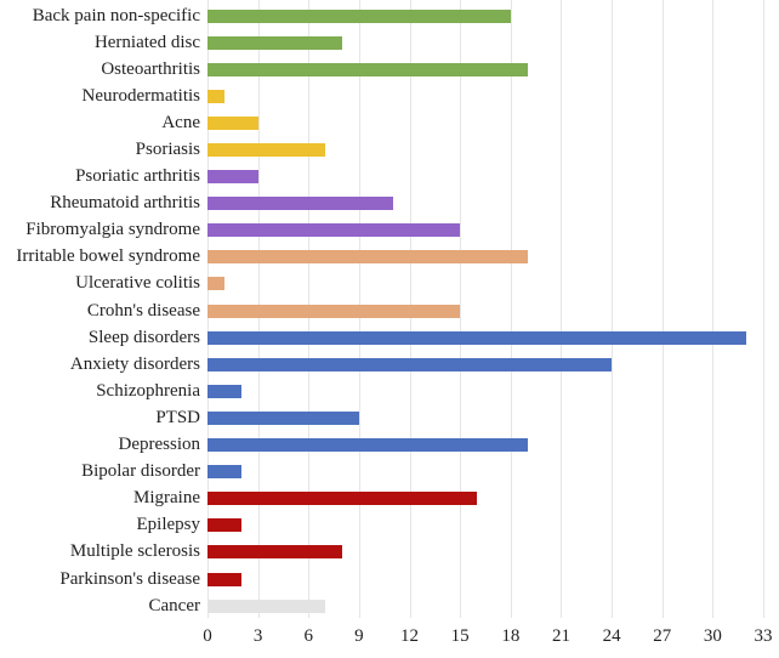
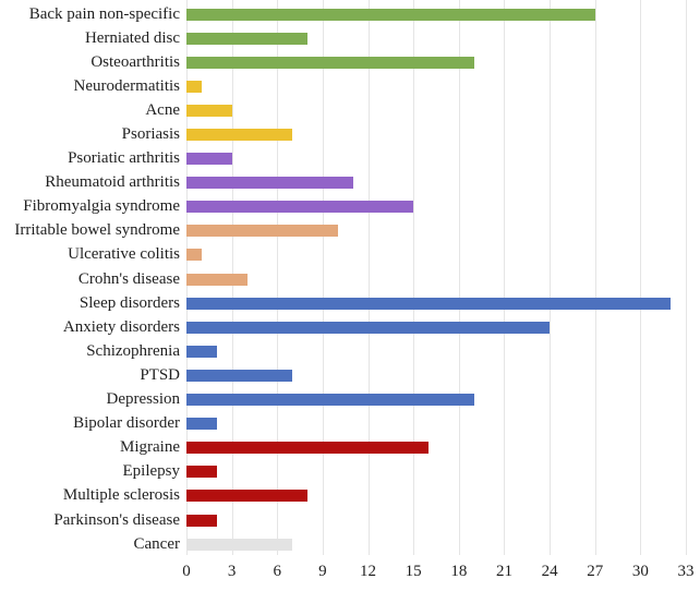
Back pain non-specific: 18 -> 27
Irritable bowel syndrome: 19 -> 10
Crohn's disease: 15 -> 4
PTSD: 9 -> 7
